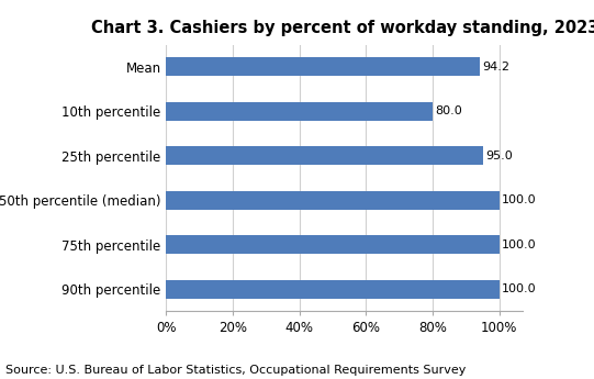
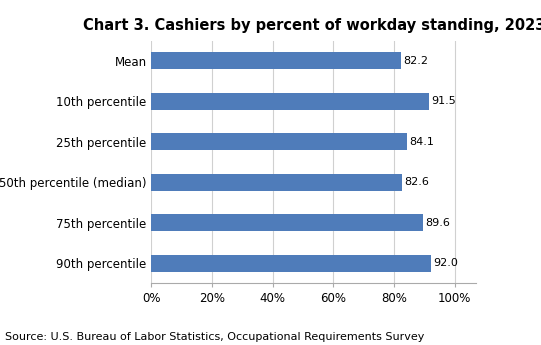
Mean: 94.2 -> 82.2
10th percentile: 80.0 -> 91.5
25th percentile: 95.0 -> 84.1
50th percentile (median): 100.0 -> 82.6
75th percentile: 100.0 -> 89.6
90th percentile: 100.0 -> 92.0
